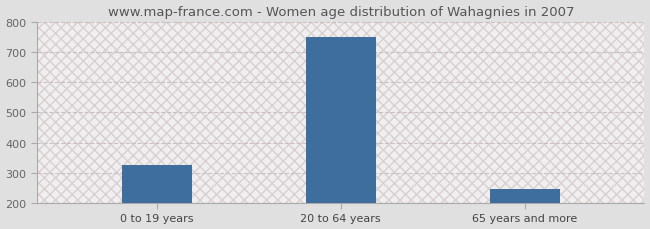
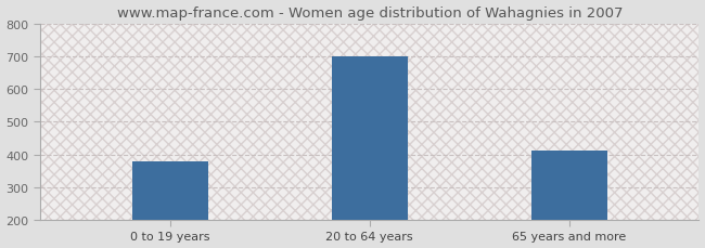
0 to 19 years: 325 -> 380
20 to 64 years: 750 -> 700
65 years and more: 245 -> 410
